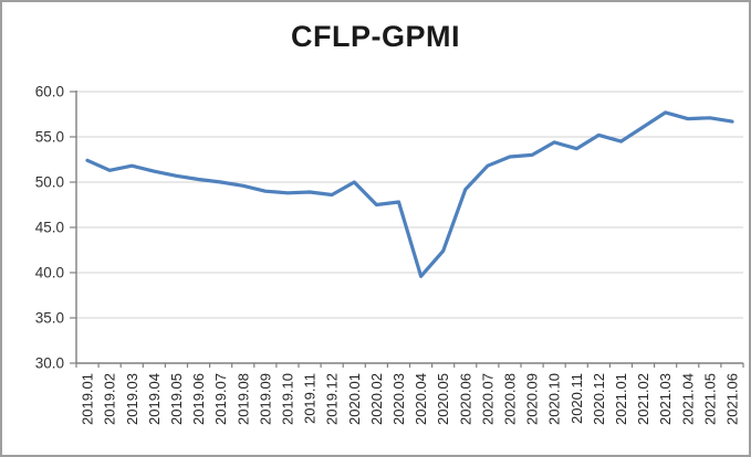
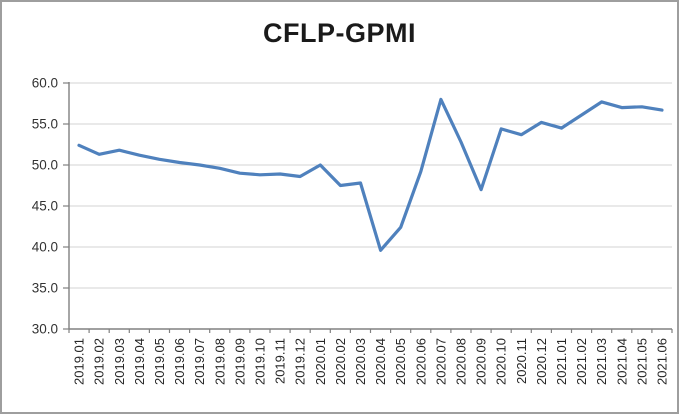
2020.07: 52 -> 58
2020.09: 53 -> 47
